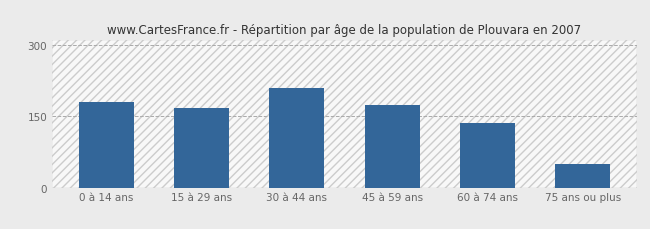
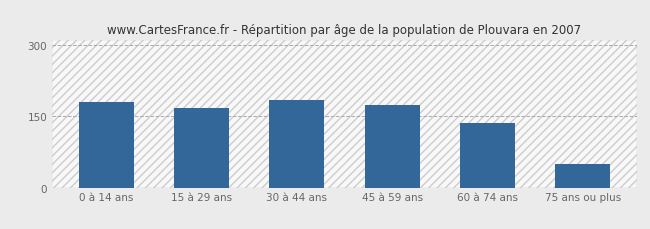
30 à 44 ans: 210 -> 185
